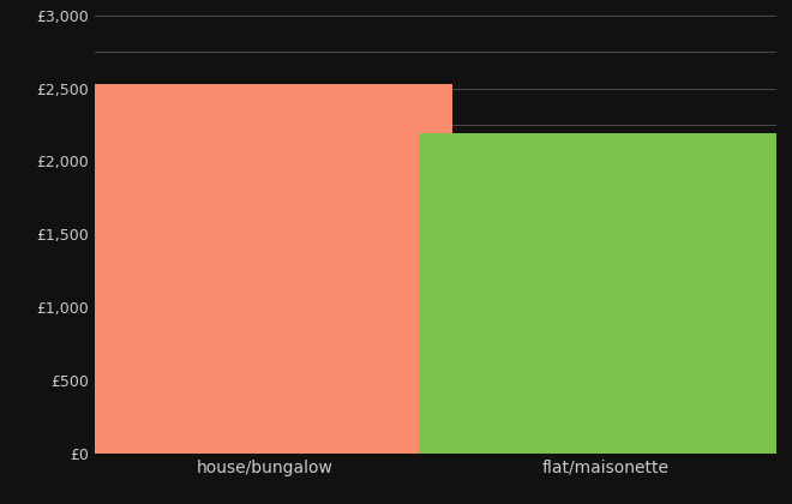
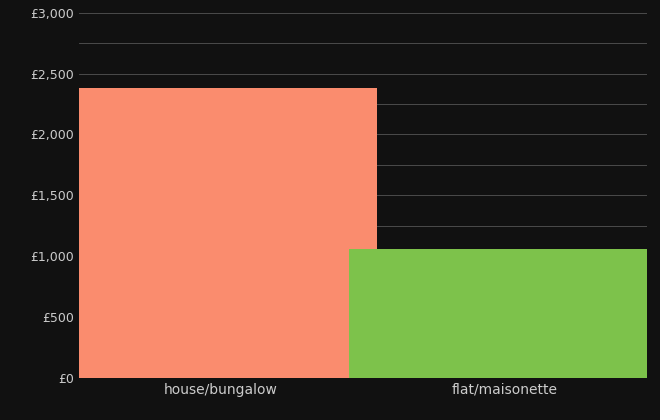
house/bungalow: £2,530 -> £2,380
flat/maisonette: £2,190 -> £1,060
